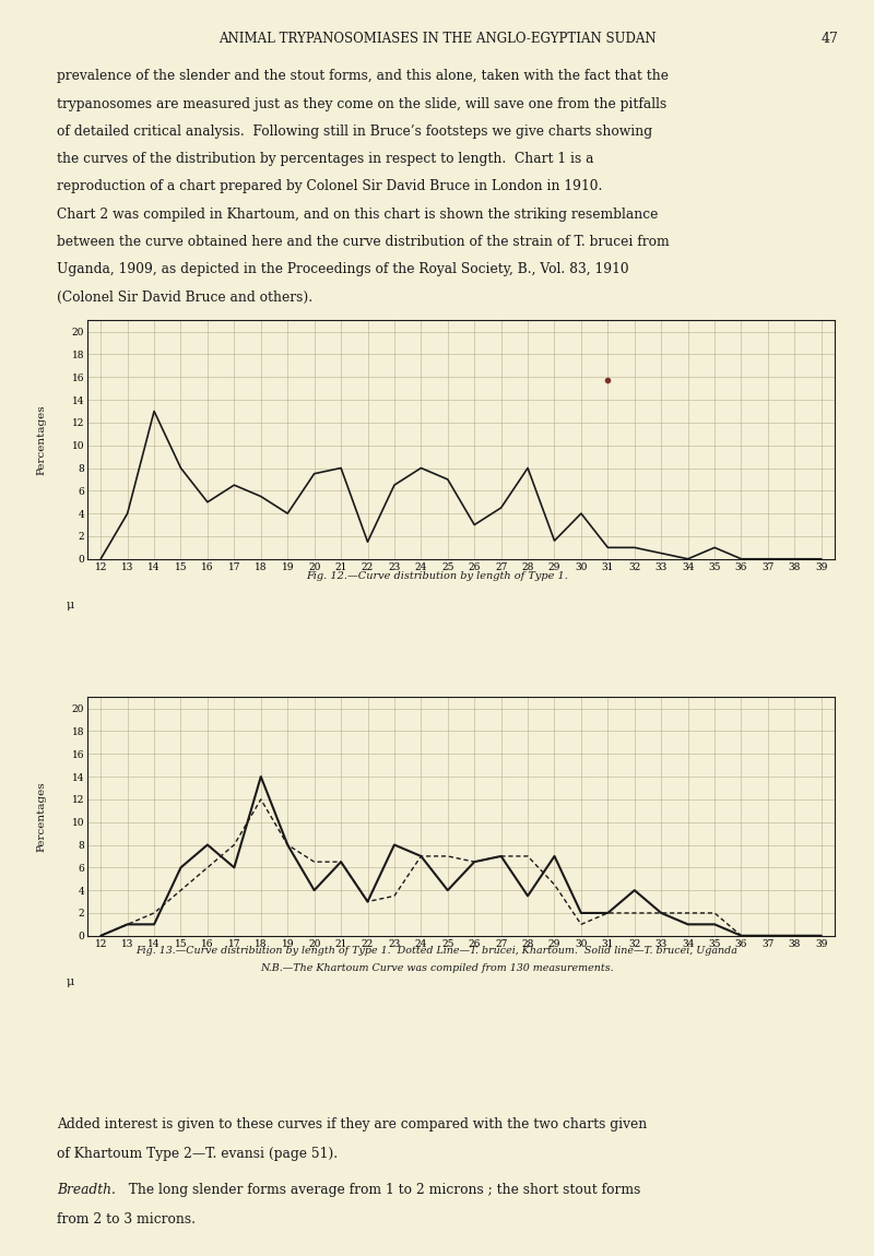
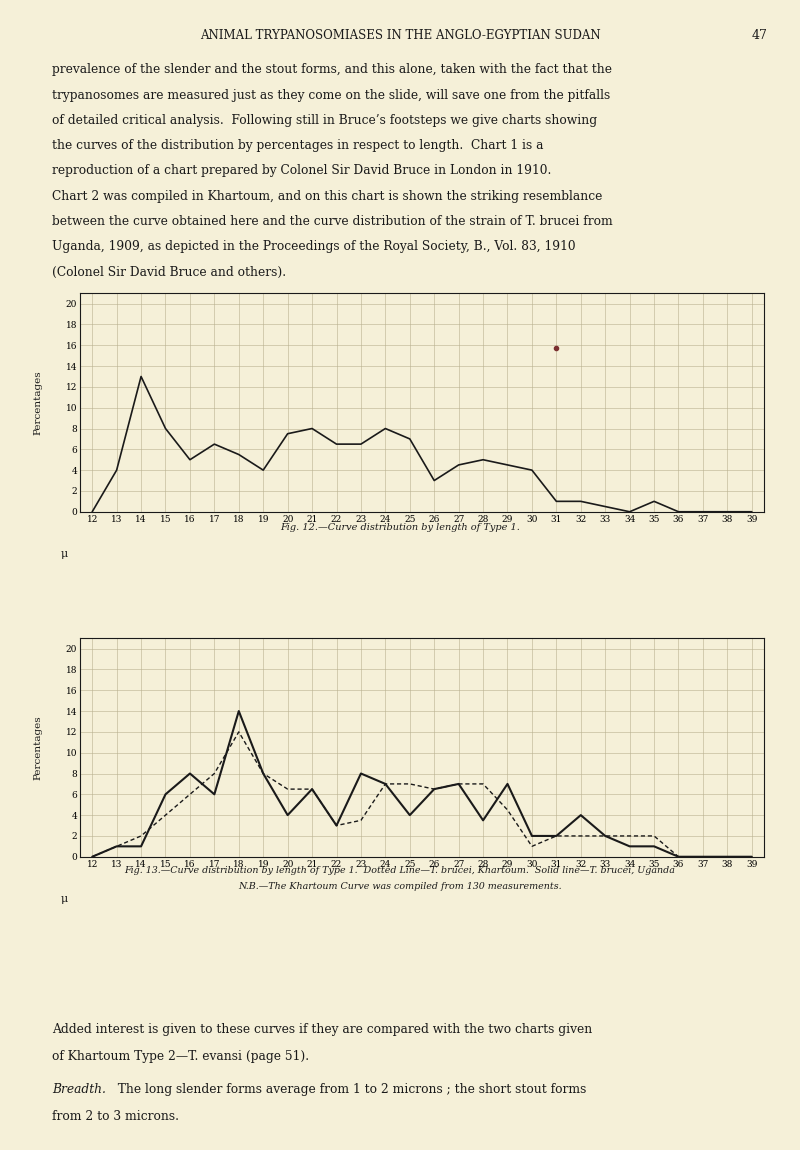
22: 1.5 -> 6.5
28: 8.0 -> 5.0
29: 1.6 -> 4.5
